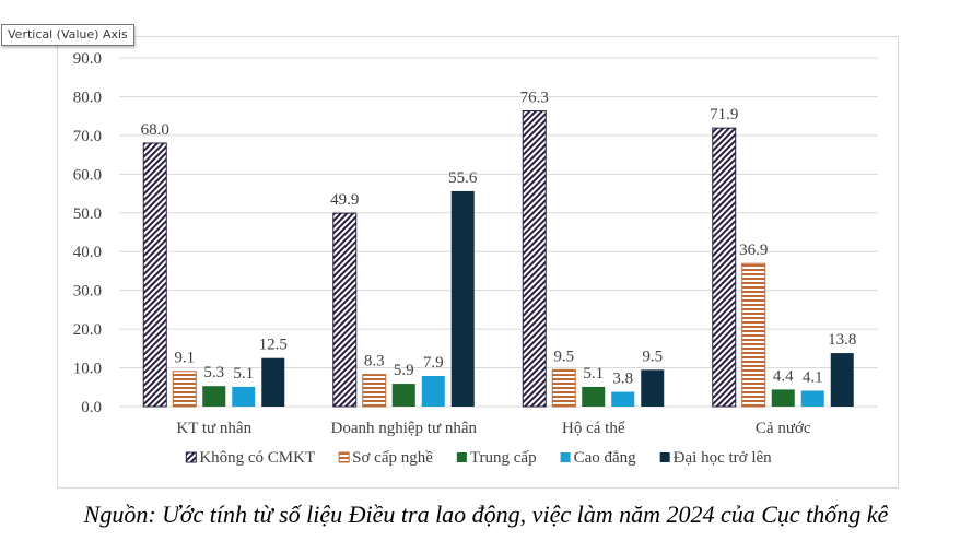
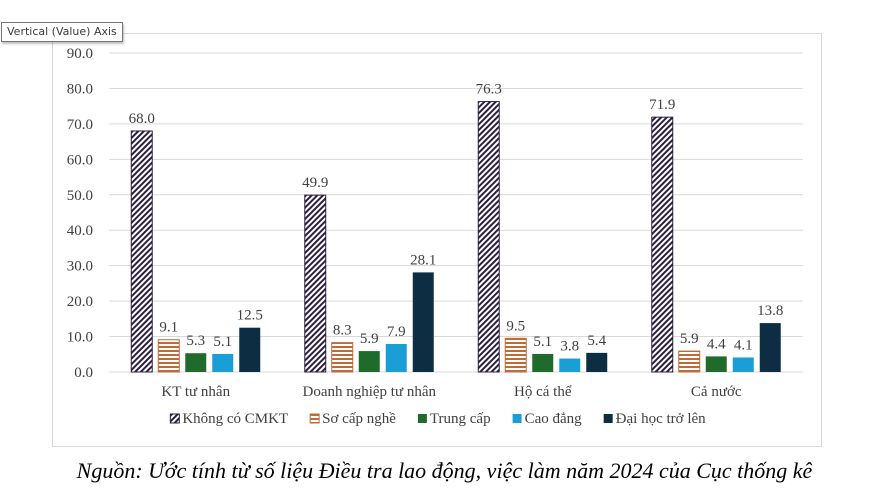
Đại học trở lên/Doanh nghiệp tư nhân: 55.6 -> 28.1
Đại học trở lên/Hộ cá thể: 9.5 -> 5.4
Sơ cấp nghề/Cả nước: 36.9 -> 5.9
